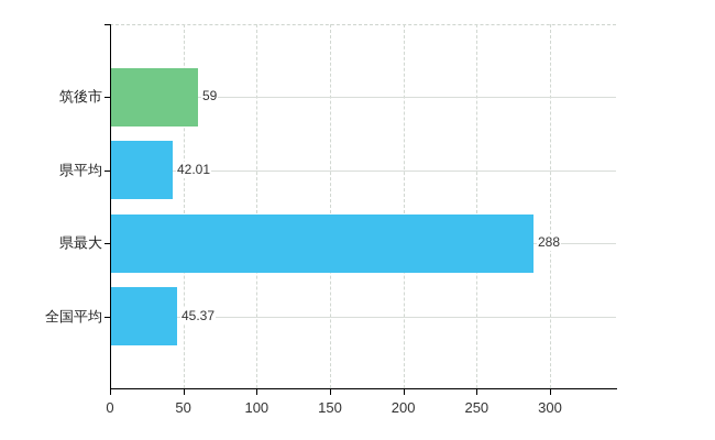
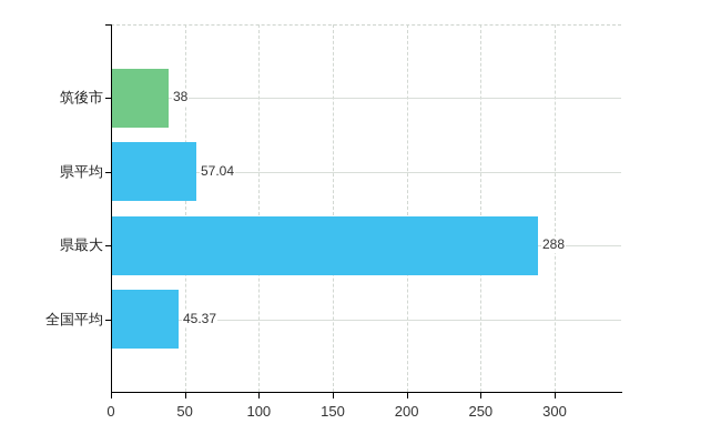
筑後市: 59 -> 38
県平均: 42.01 -> 57.04
